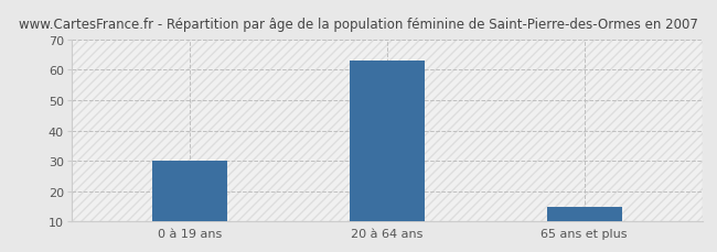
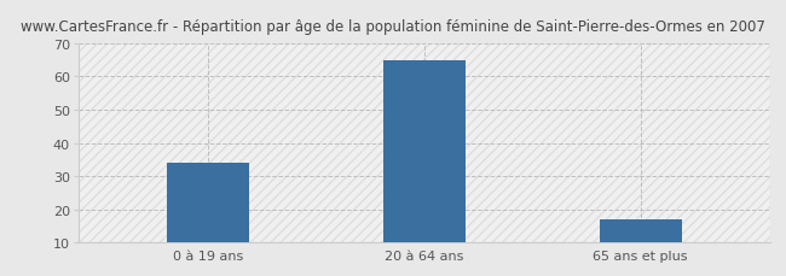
0 à 19 ans: 30 -> 34
20 à 64 ans: 63 -> 65
65 ans et plus: 15 -> 17
